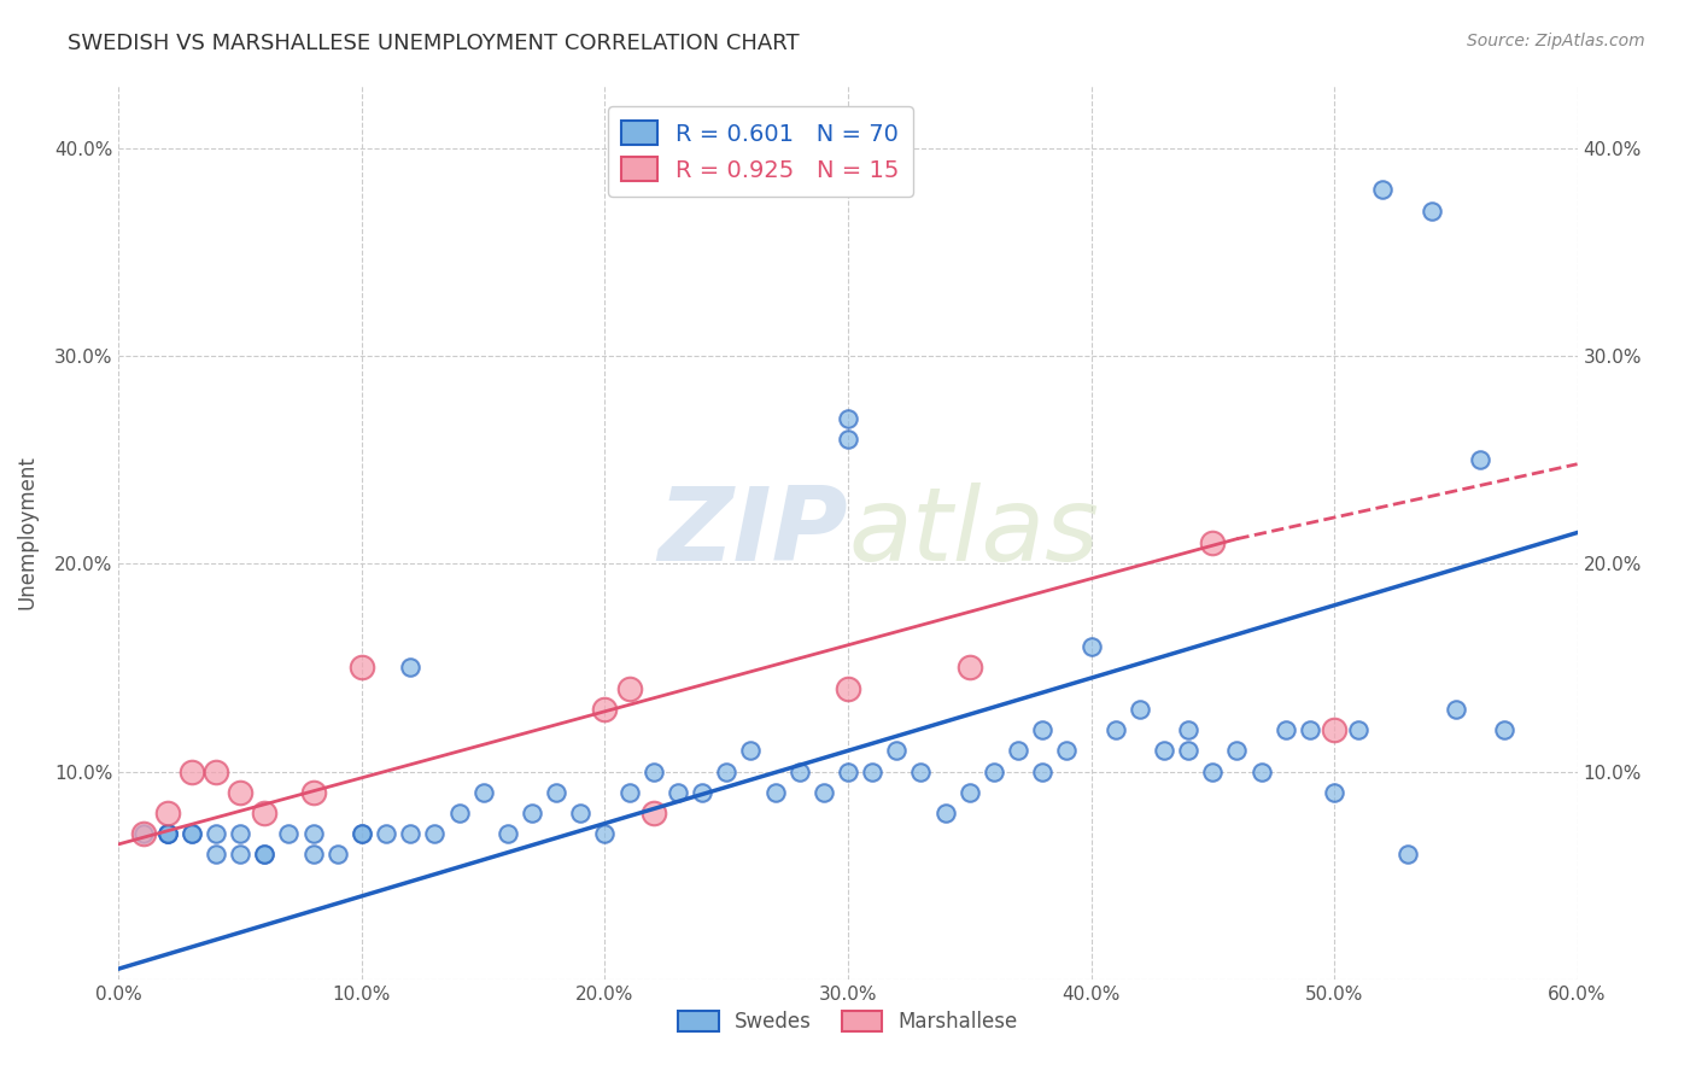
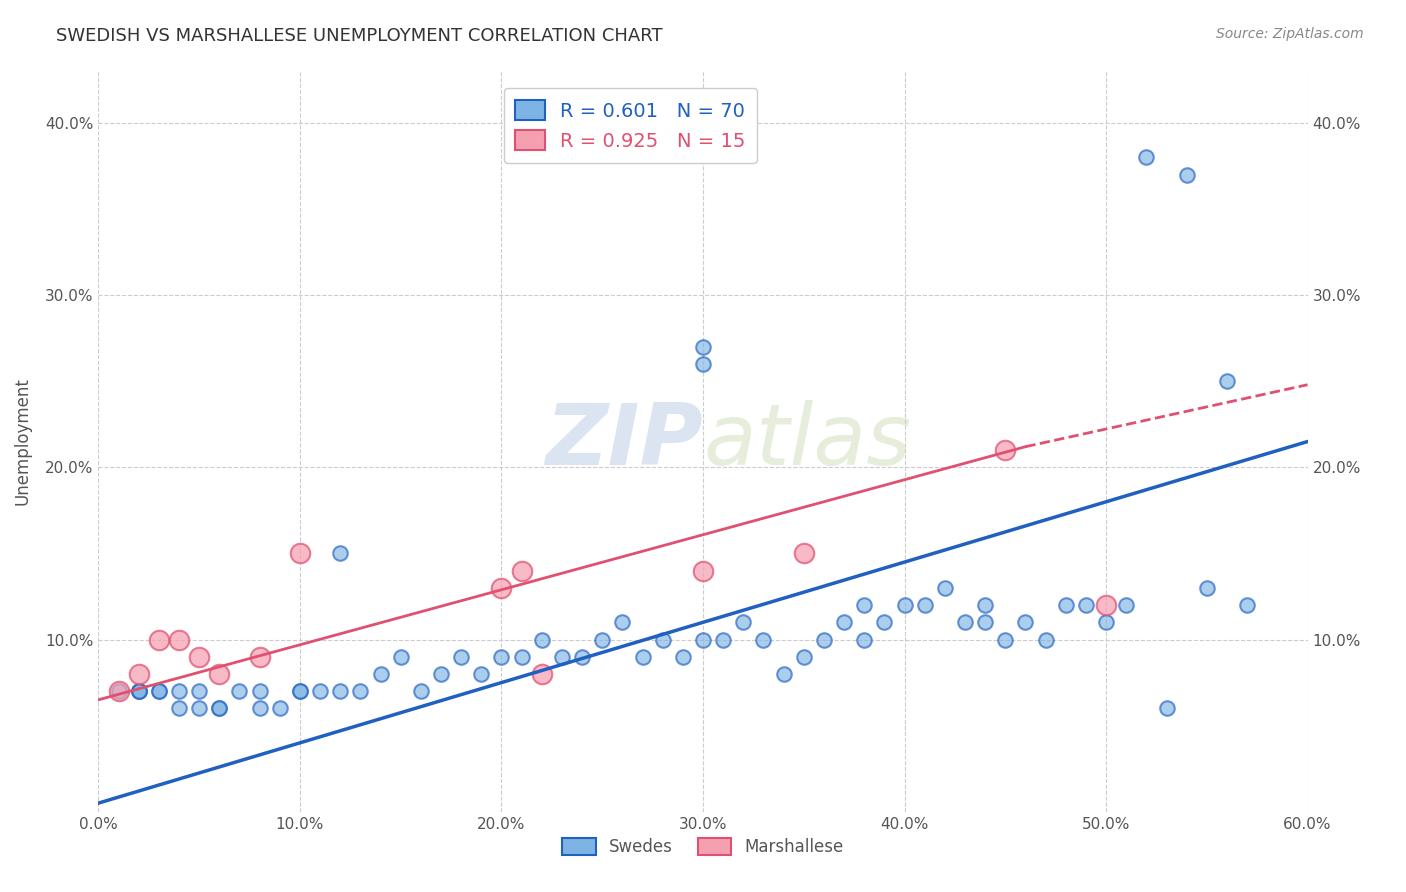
Swedes/20.0%: 7% -> 9%
Swedes/40.0%: 16% -> 12%
Swedes/50.0%: 9% -> 11%
